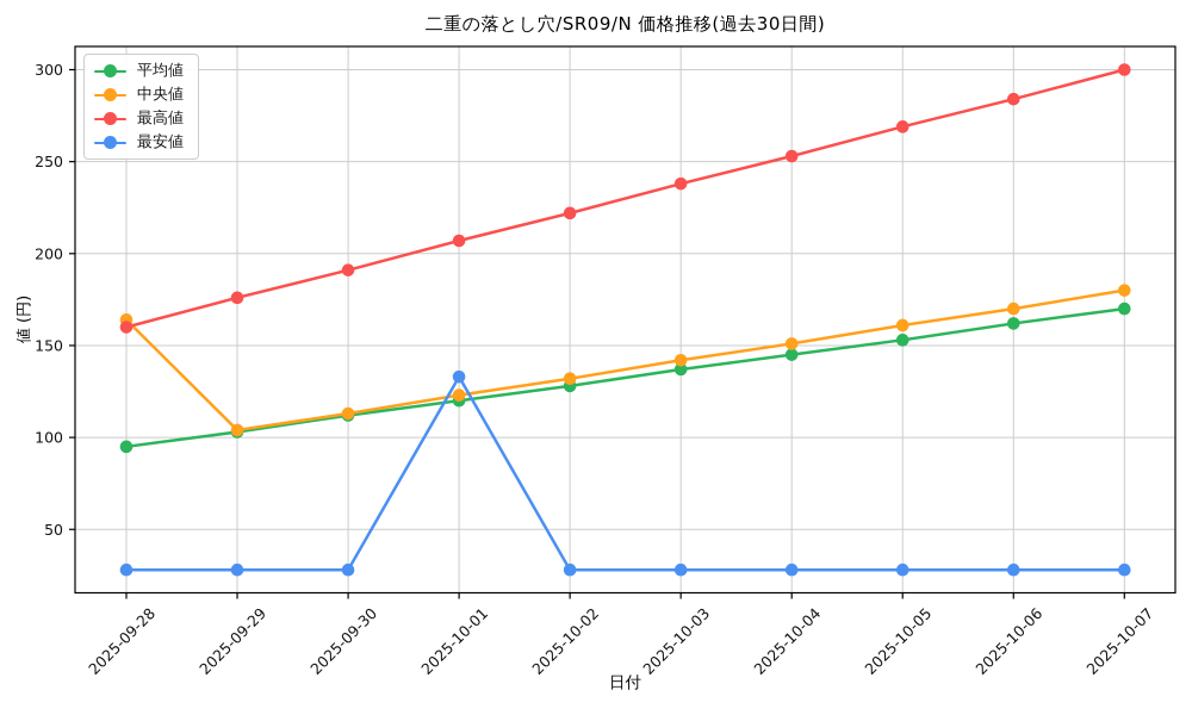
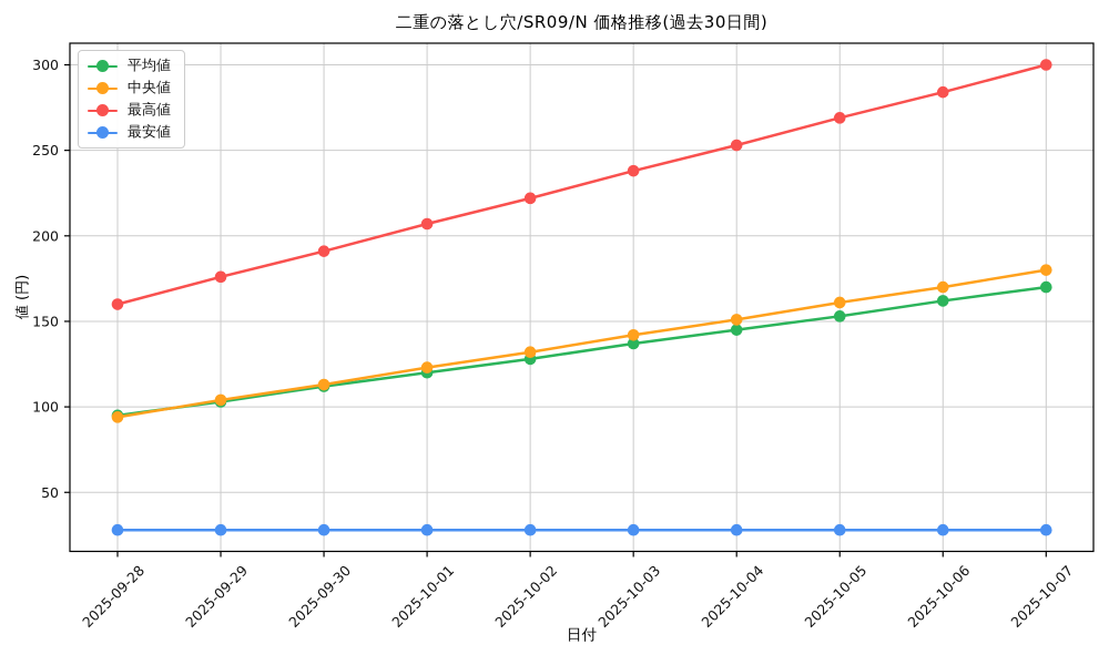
中央値/2025-09-28: 164 -> 94
最安値/2025-10-01: 133 -> 28
